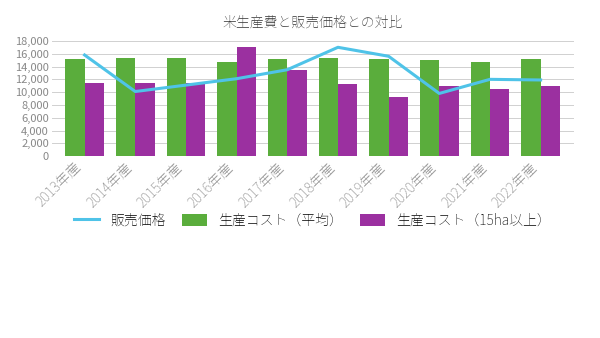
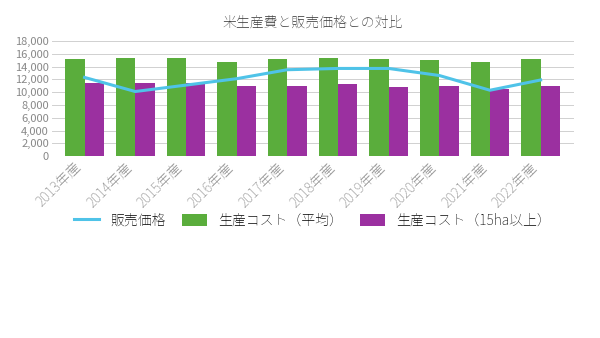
販売価格/2013年産: 15,800 -> 12,300
生産コスト（15ha以上）/2016年産: 17,000 -> 10,900
生産コスト（15ha以上）/2017年産: 13,400 -> 10,900
販売価格/2018年産: 17,000 -> 13,700
販売価格/2019年産: 15,600 -> 13,700
生産コスト（15ha以上）/2019年産: 9,200 -> 10,800
販売価格/2020年産: 9,800 -> 12,600
販売価格/2021年産: 12,000 -> 10,300
